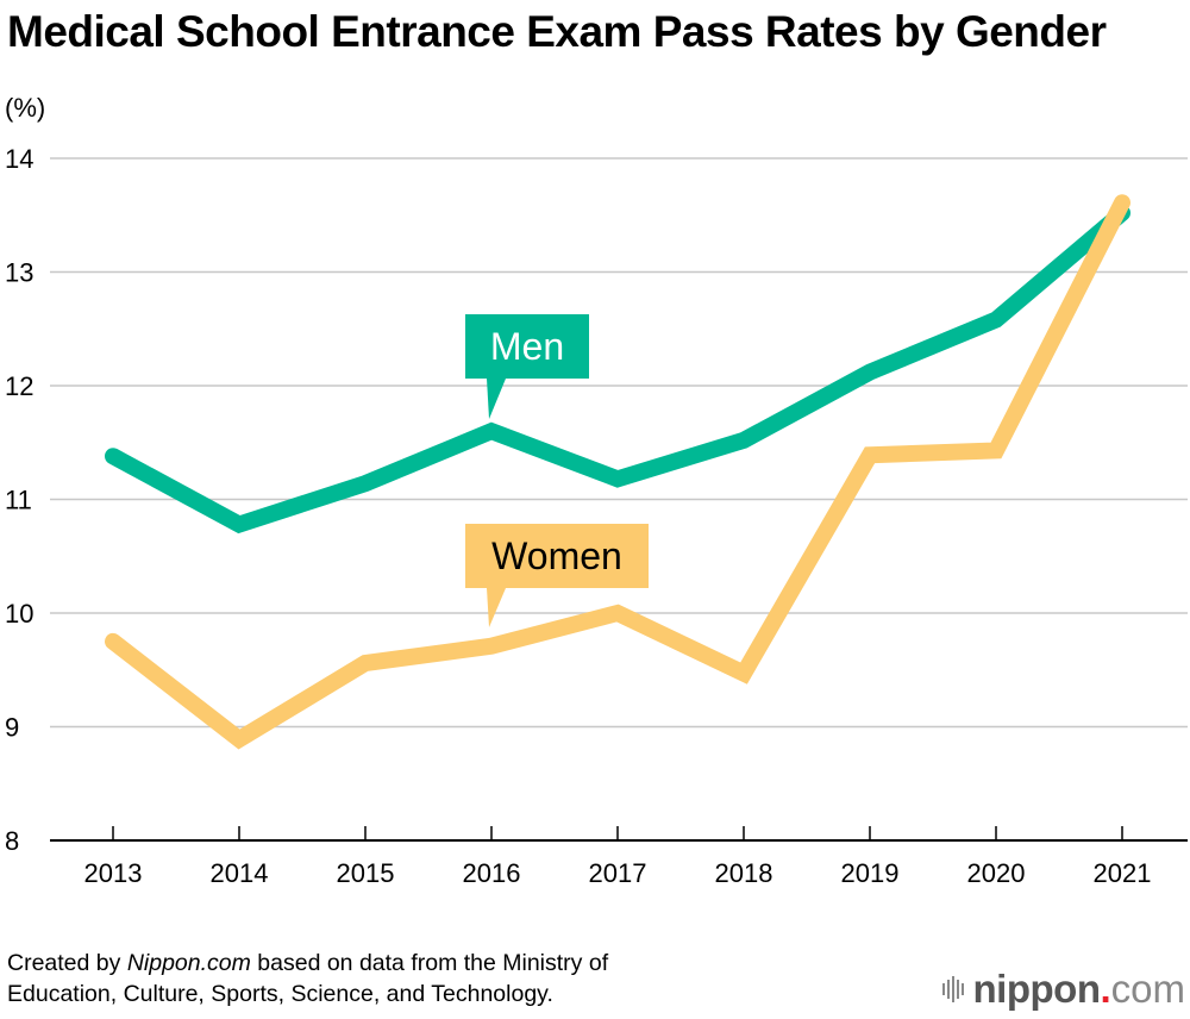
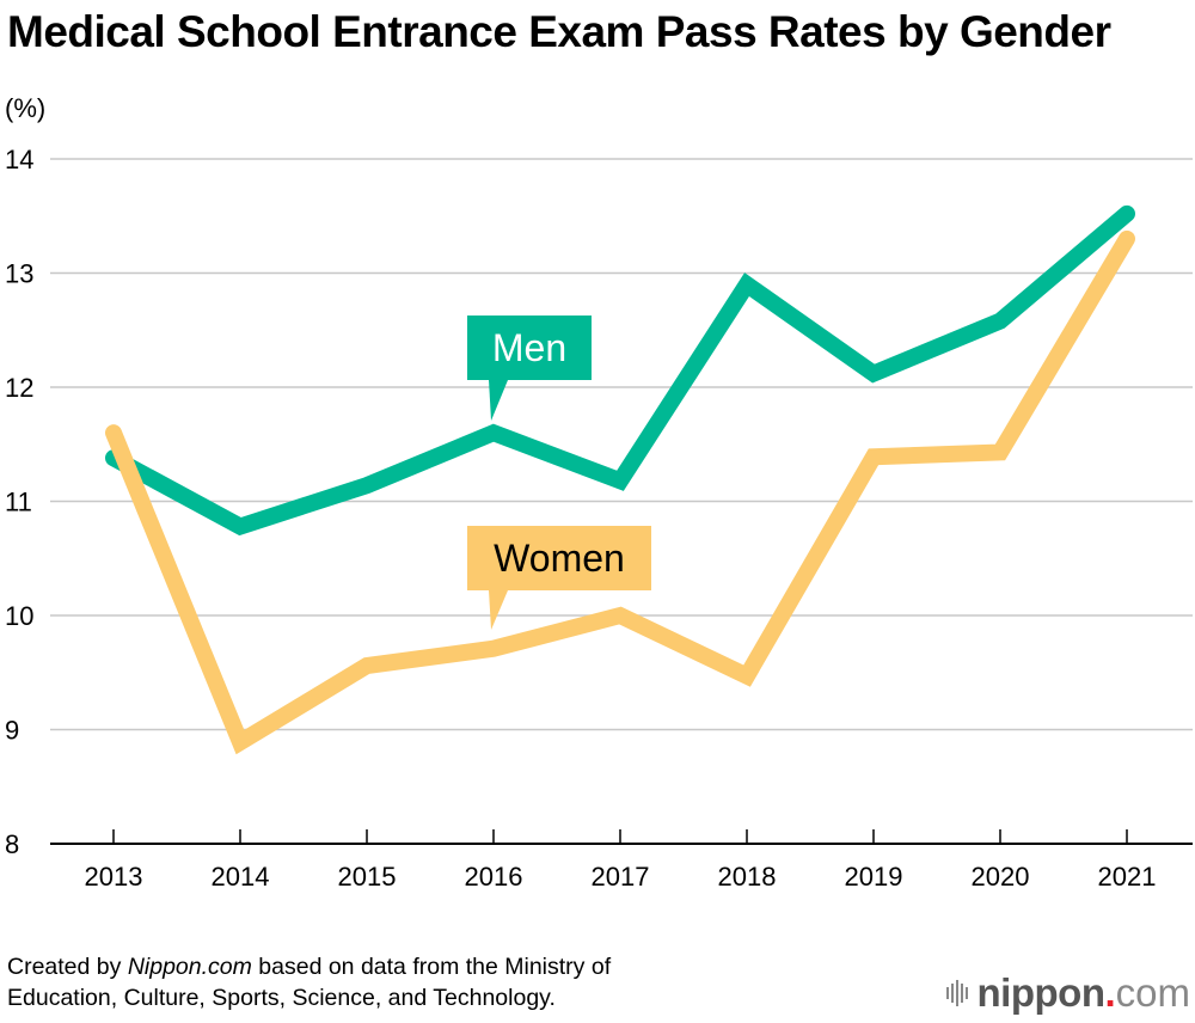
Women/2013: 9.8 -> 11.6
Men/2018: 11.5 -> 12.9
Women/2021: 13.6 -> 13.3
